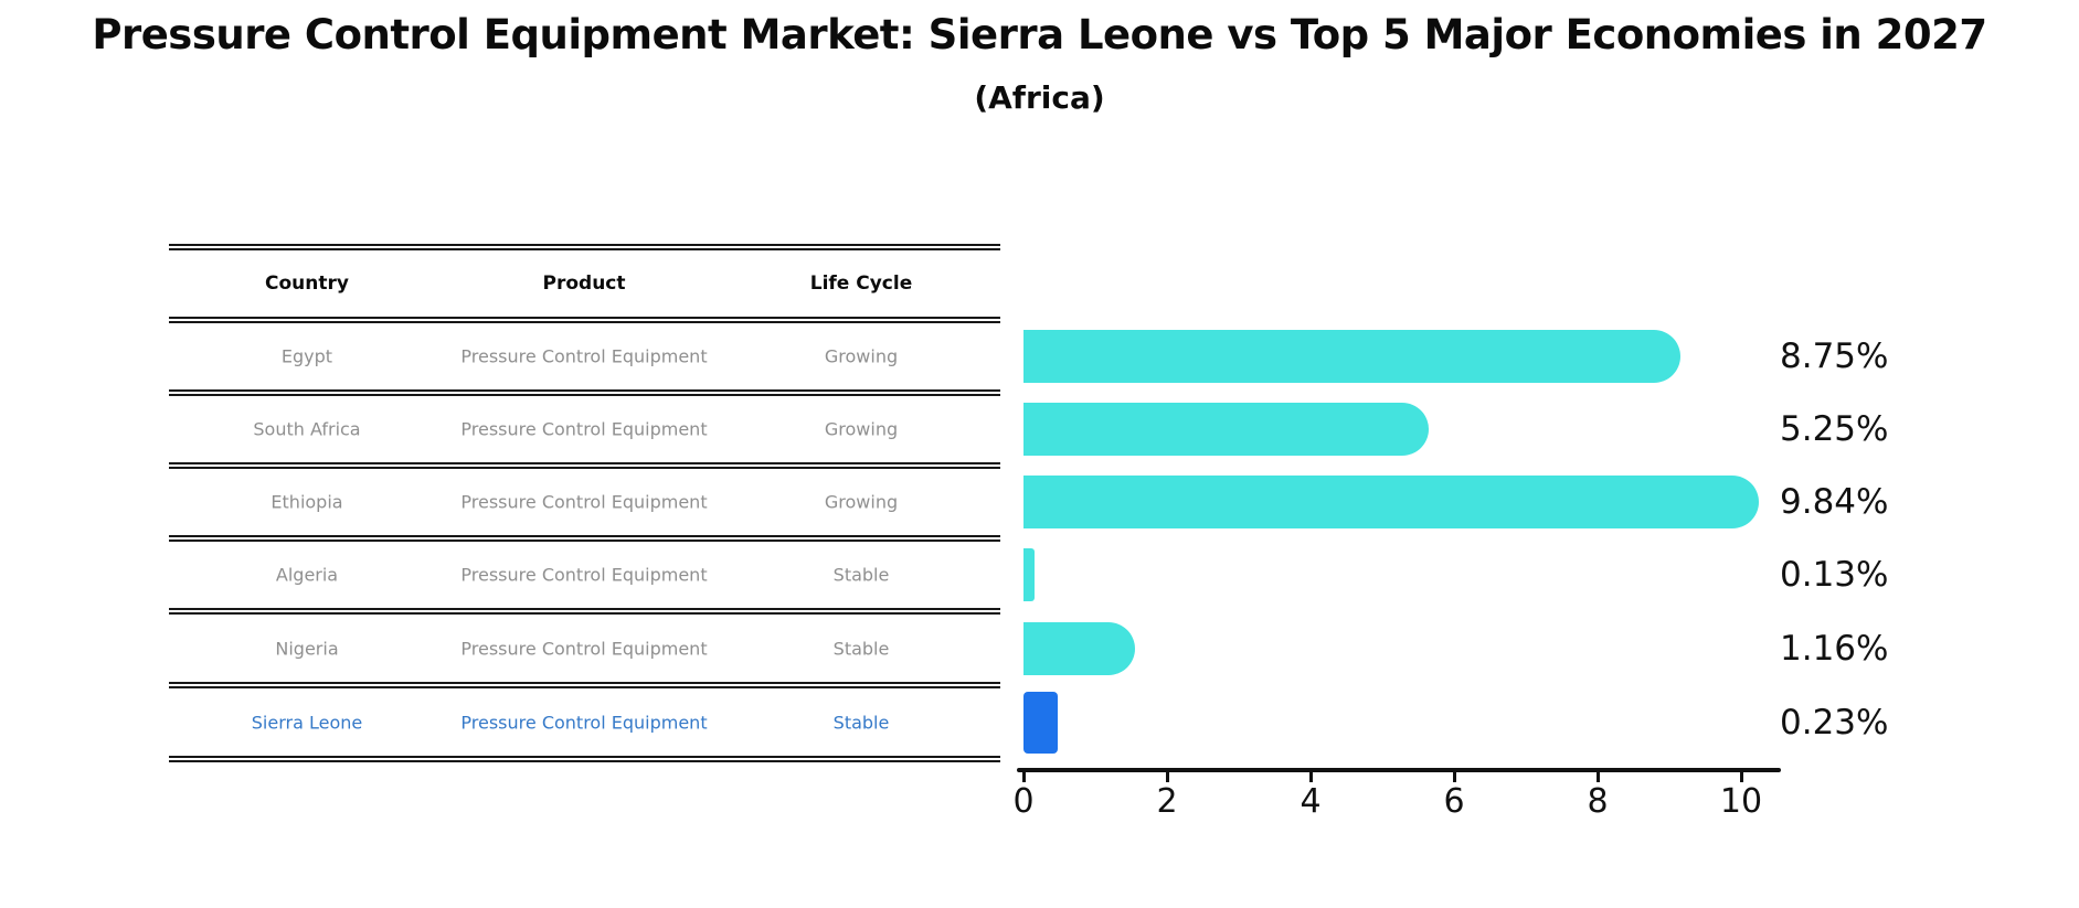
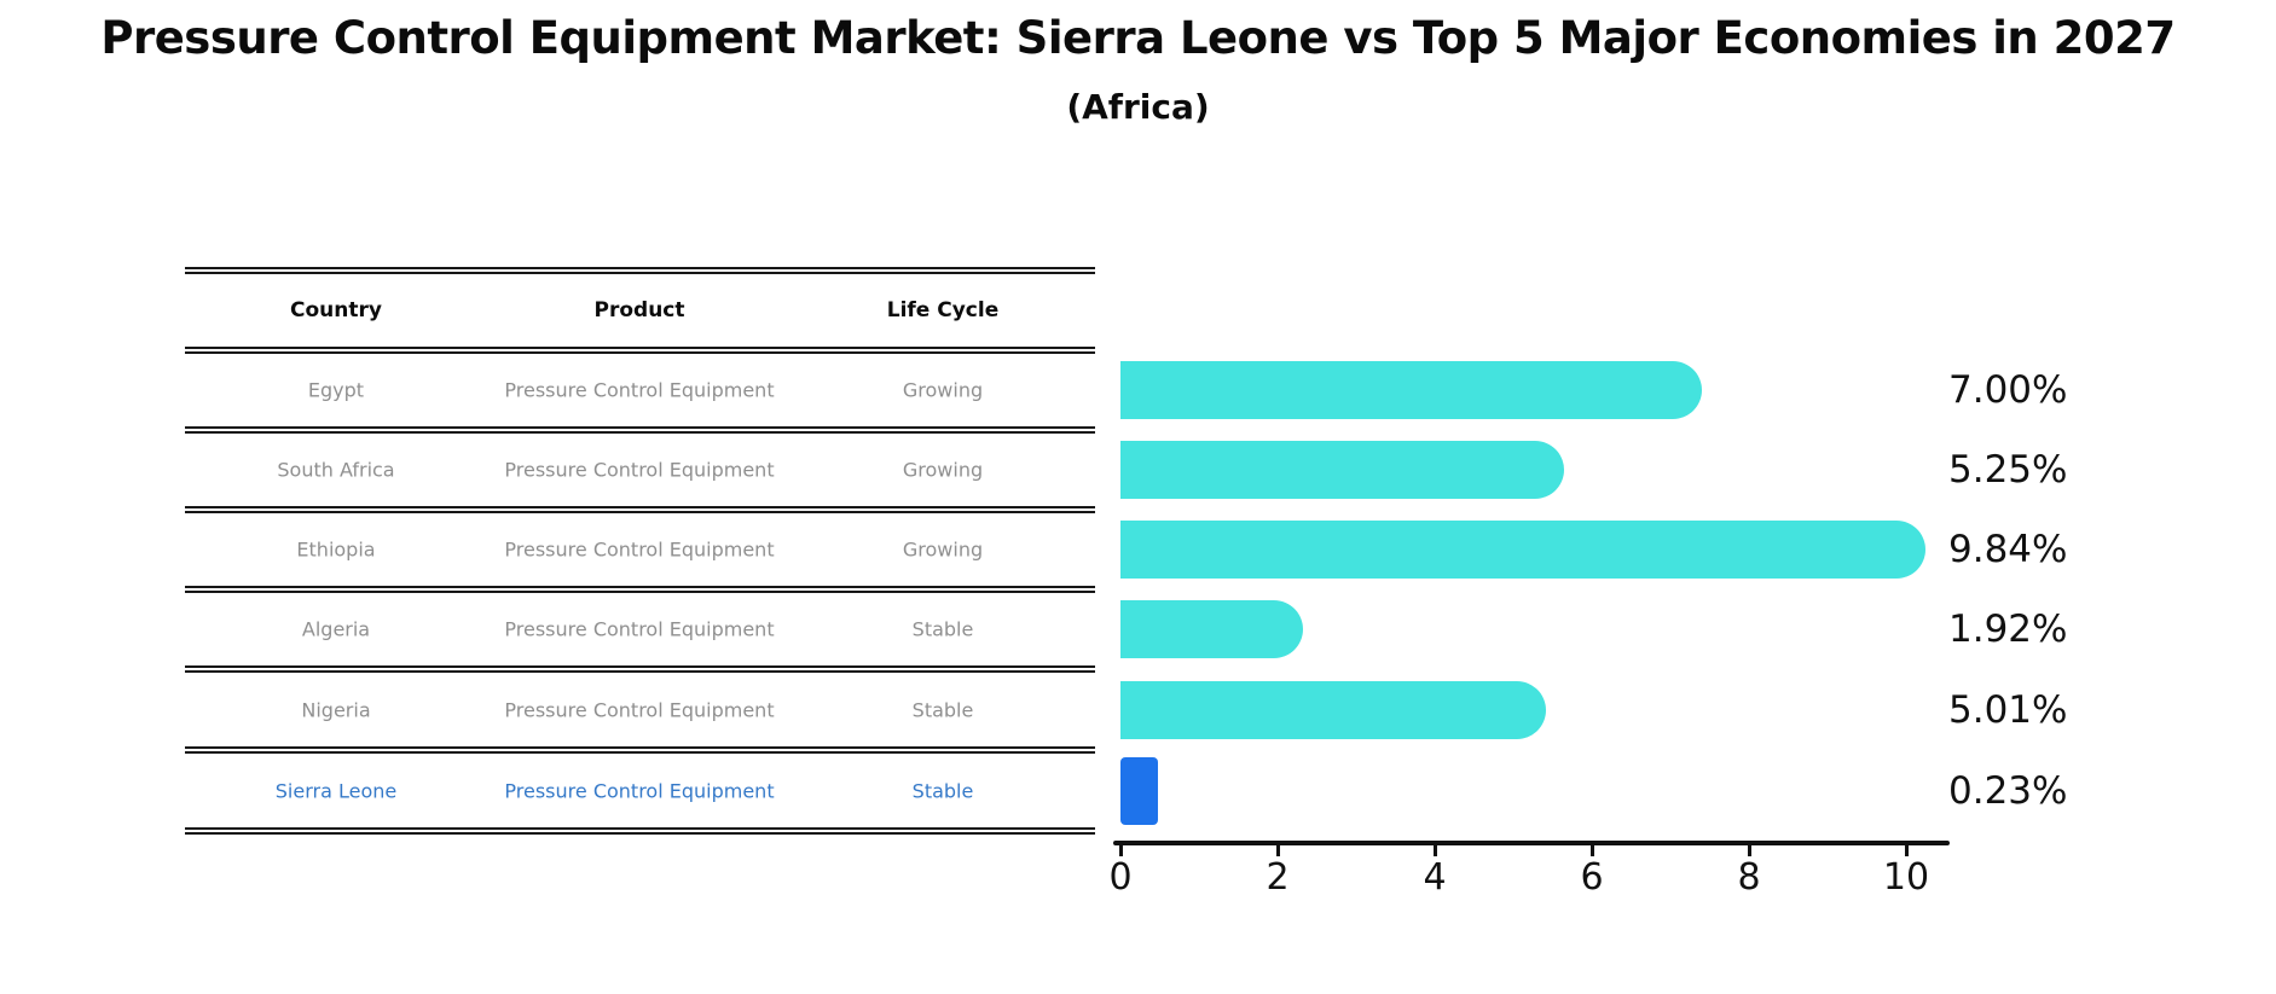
Egypt: 8.75% -> 7.00%
Algeria: 0.13% -> 1.92%
Nigeria: 1.16% -> 5.01%
